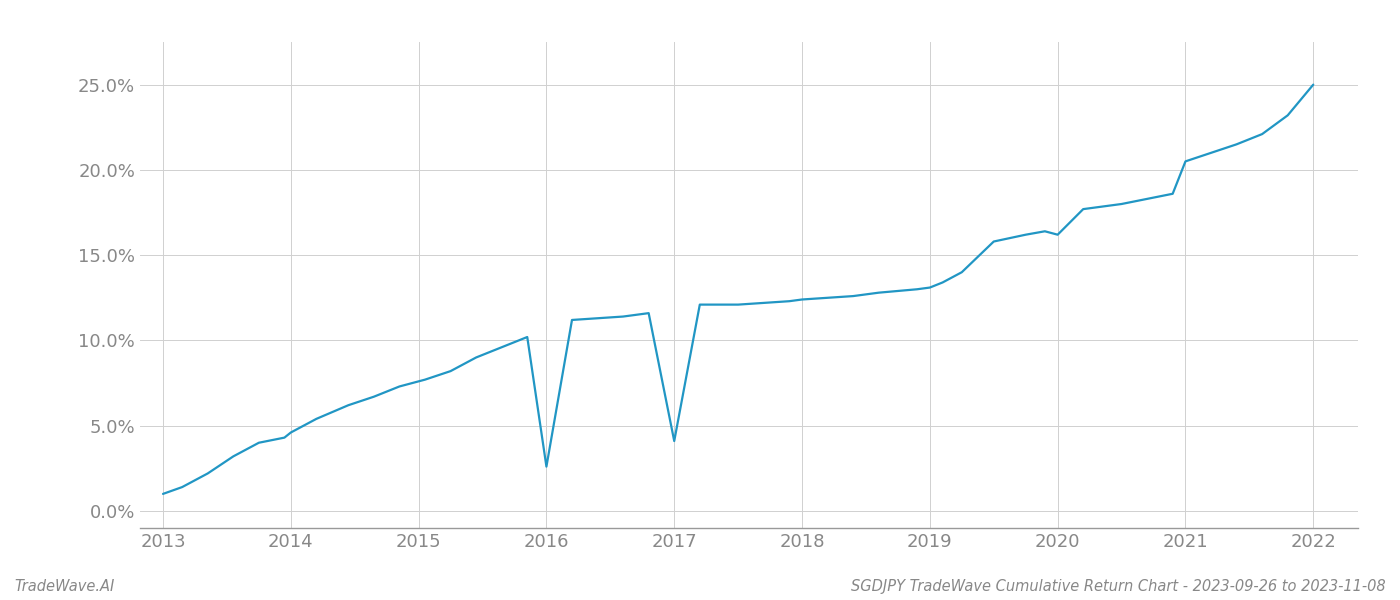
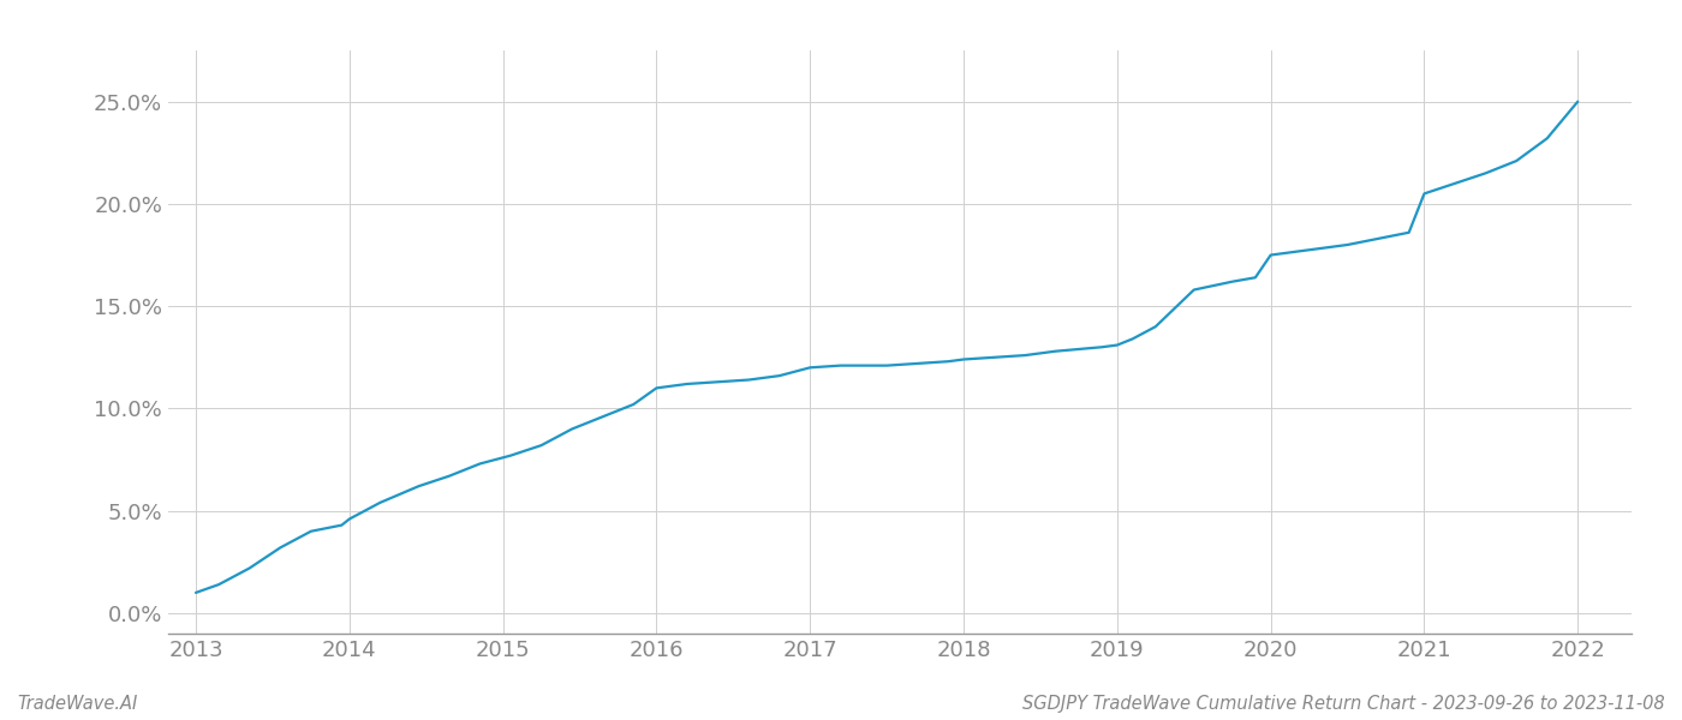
2016: 2.6% -> 11.0%
2017: 4.1% -> 12.0%
2020: 16.2% -> 17.5%
